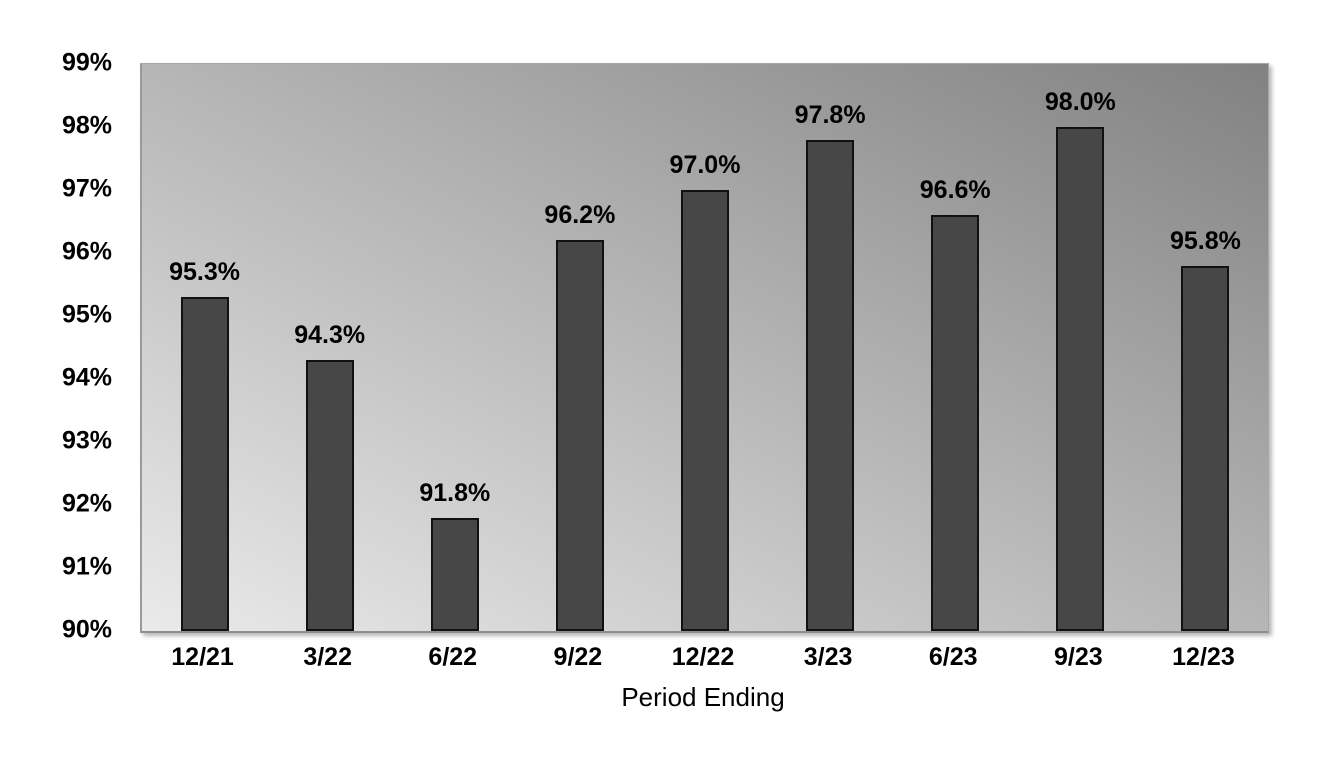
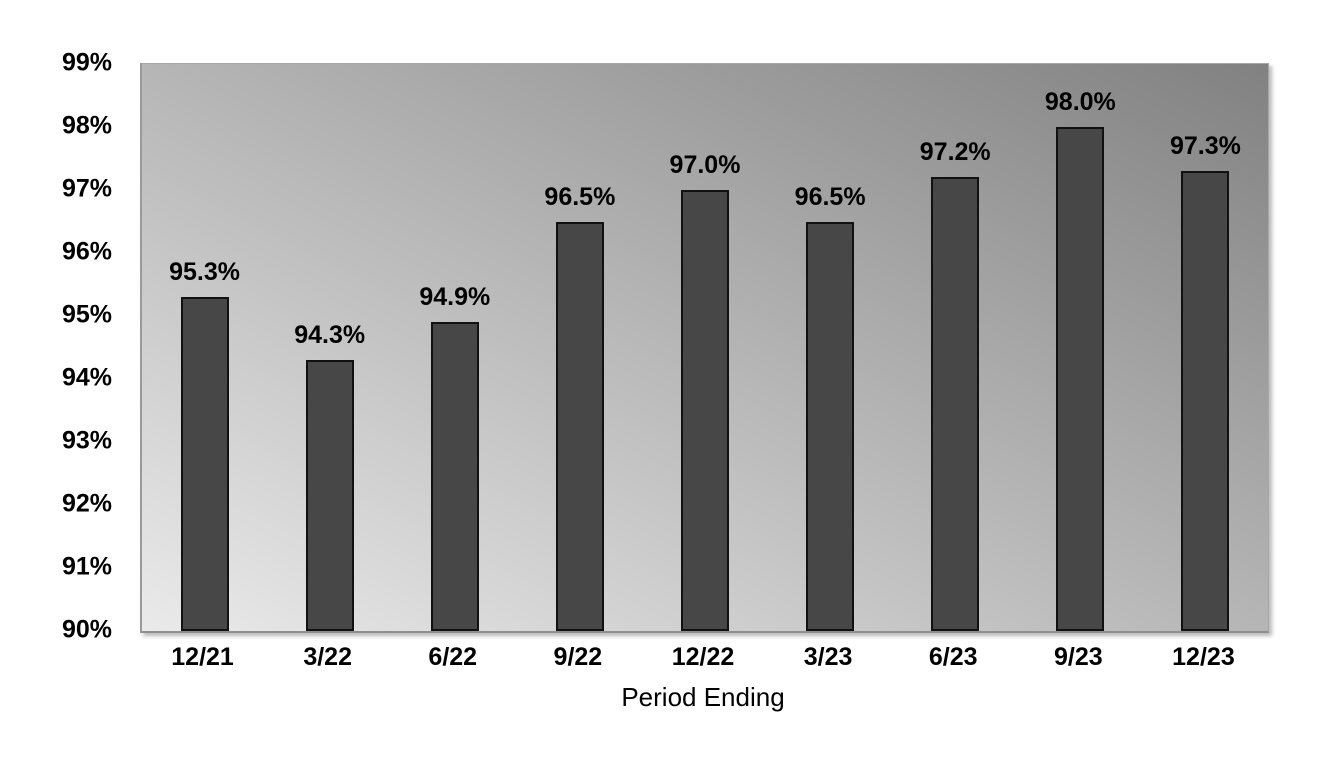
6/22: 91.8% -> 94.9%
9/22: 96.2% -> 96.5%
3/23: 97.8% -> 96.5%
6/23: 96.6% -> 97.2%
12/23: 95.8% -> 97.3%
